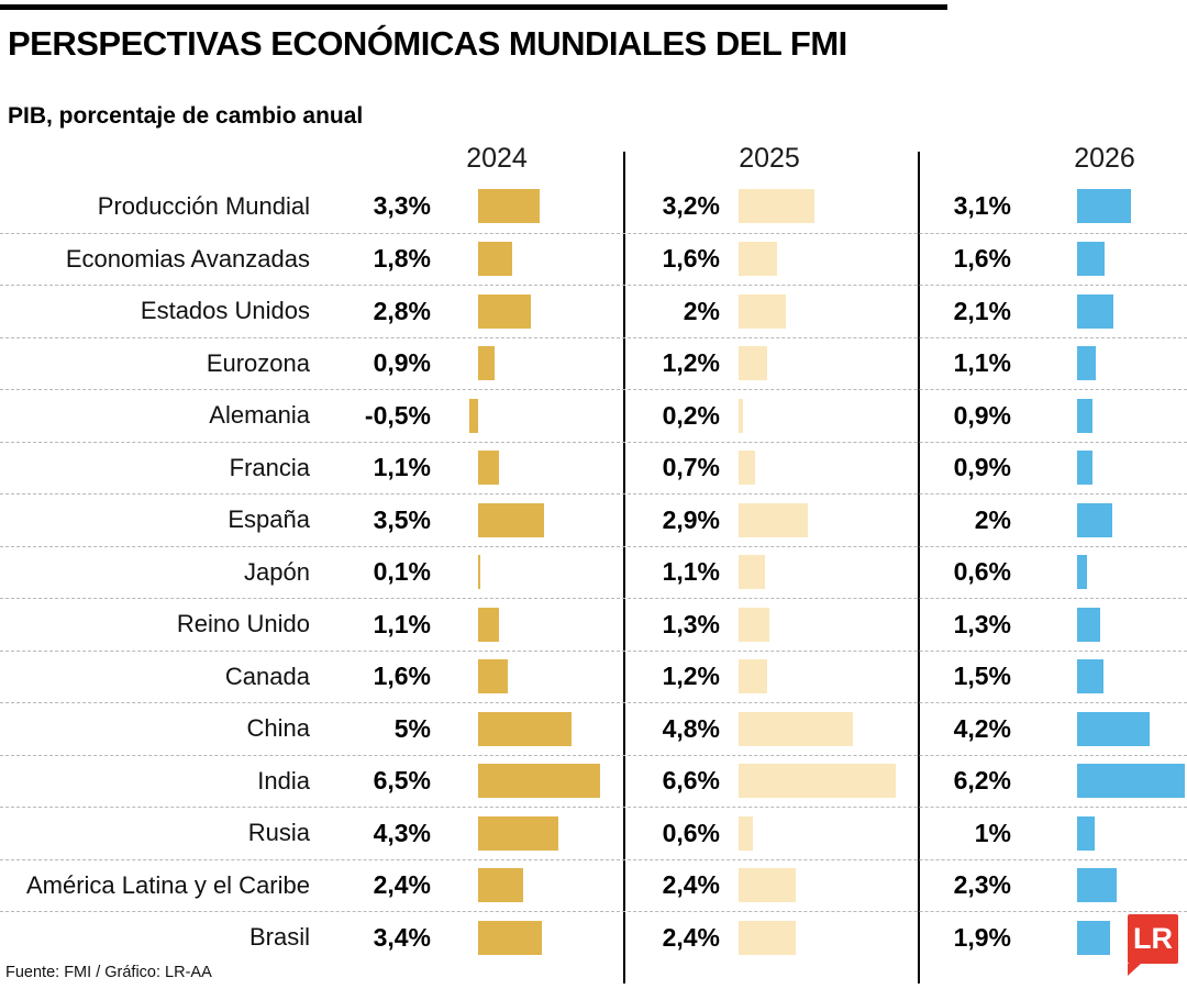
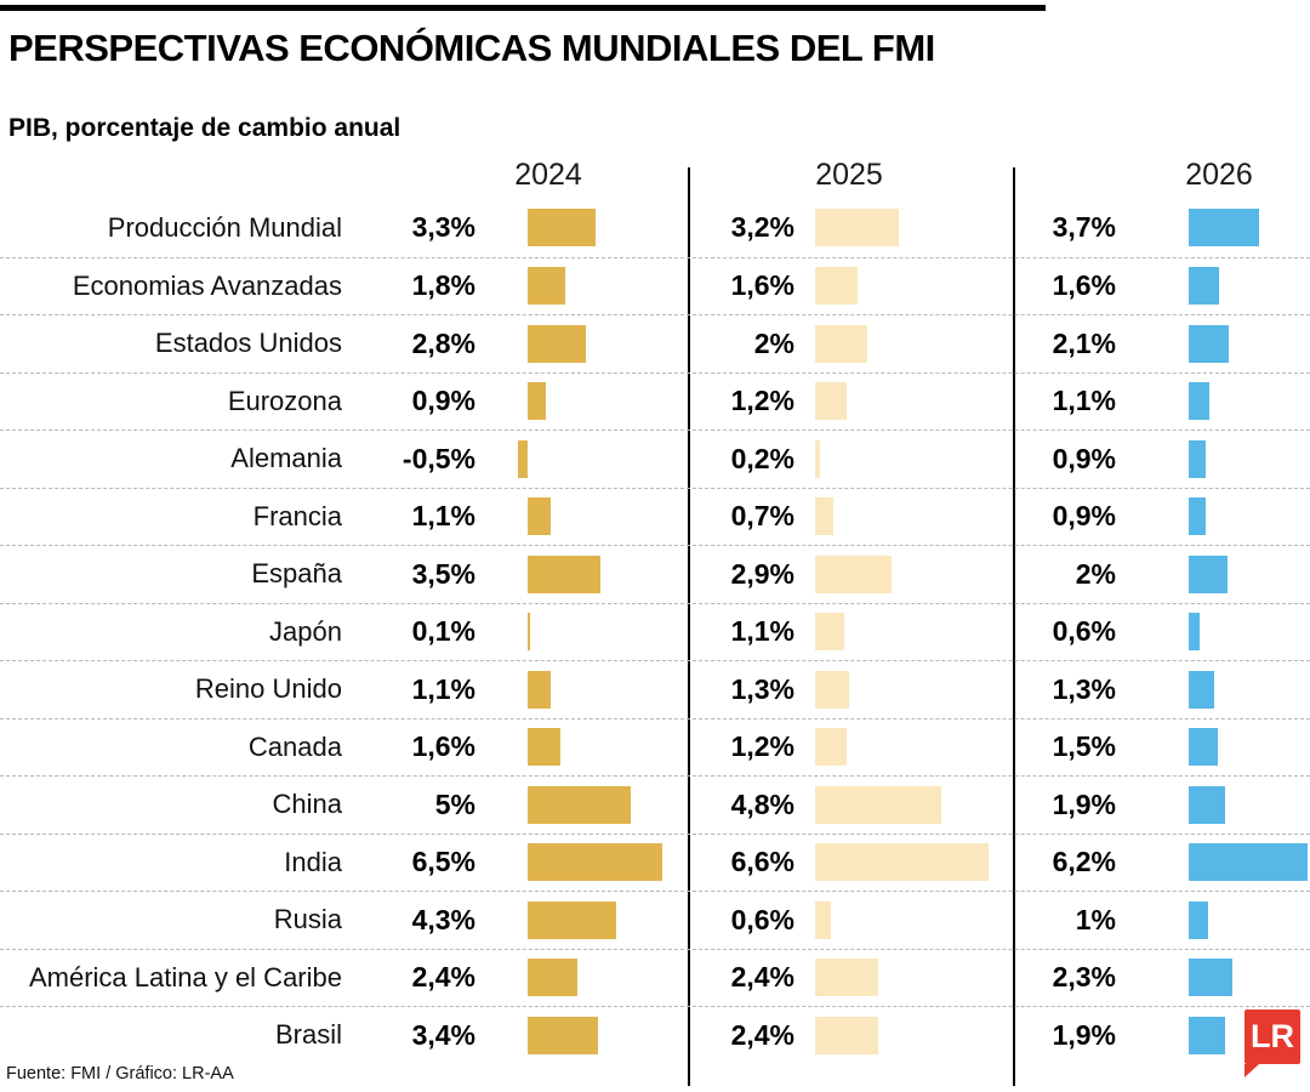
2026/Producción Mundial: 3,1% -> 3,7%
2026/China: 4,2% -> 1,9%
